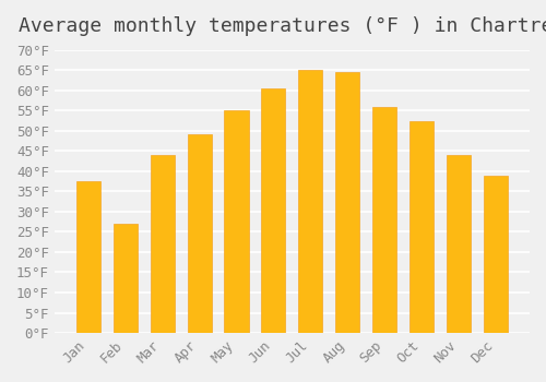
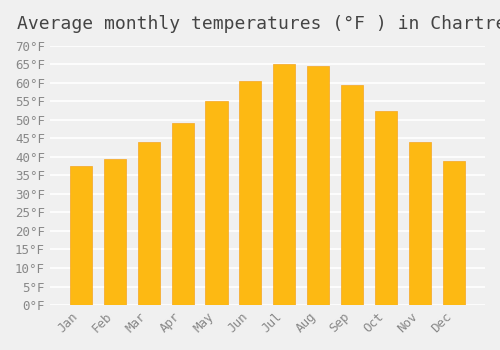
Feb: 27.0°F -> 39.5°F
Sep: 56.0°F -> 59.5°F
